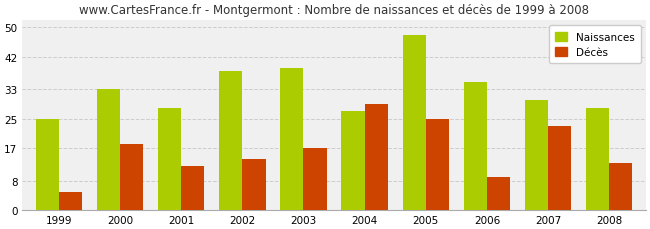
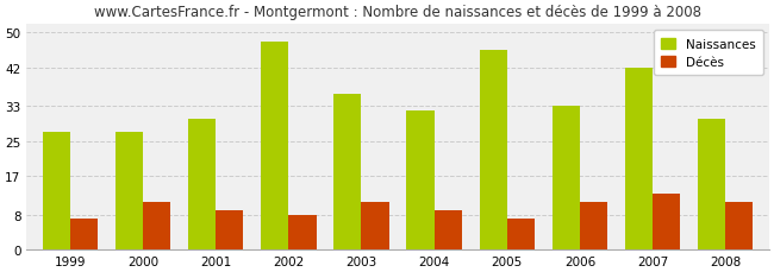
Naissances/1999: 25 -> 27
Décès/1999: 5 -> 7
Naissances/2000: 33 -> 27
Décès/2000: 18 -> 11
Naissances/2001: 28 -> 30
Décès/2001: 12 -> 9
Naissances/2002: 38 -> 48
Décès/2002: 14 -> 8
Naissances/2003: 39 -> 36
Décès/2003: 17 -> 11
Naissances/2004: 27 -> 32
Décès/2004: 29 -> 9
Naissances/2005: 48 -> 46
Décès/2005: 25 -> 7
Naissances/2006: 35 -> 33
Décès/2006: 9 -> 11
Naissances/2007: 30 -> 42
Décès/2007: 23 -> 13
Naissances/2008: 28 -> 30
Décès/2008: 13 -> 11
